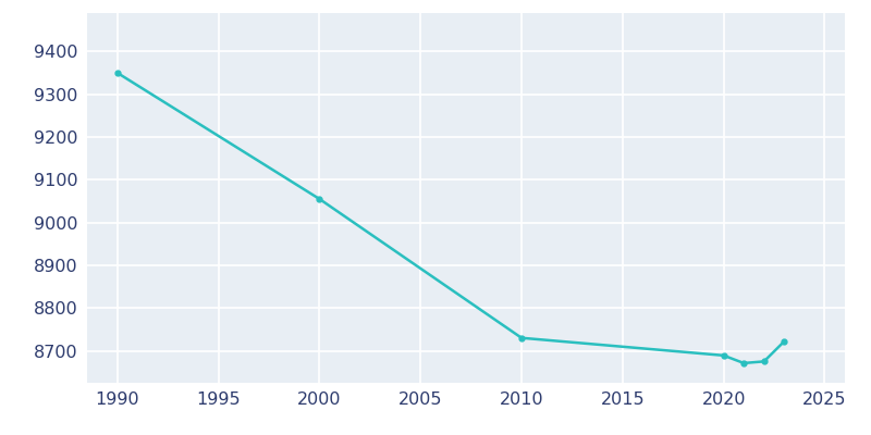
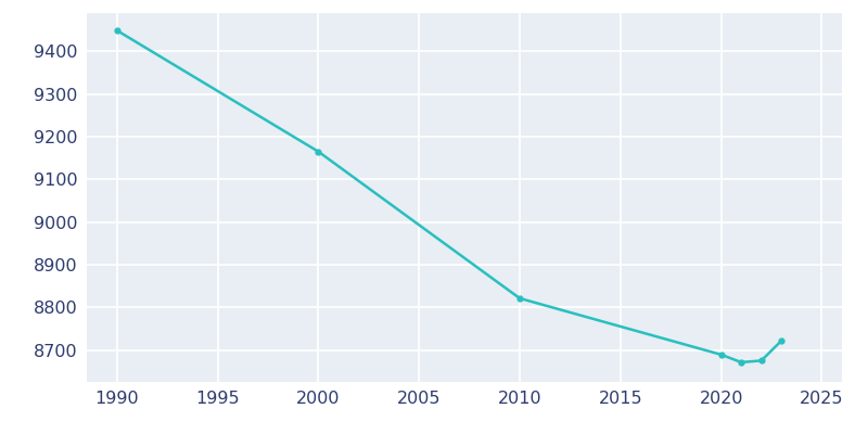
1990: 9350 -> 9449
2000: 9055 -> 9165
2010: 8730 -> 8821
